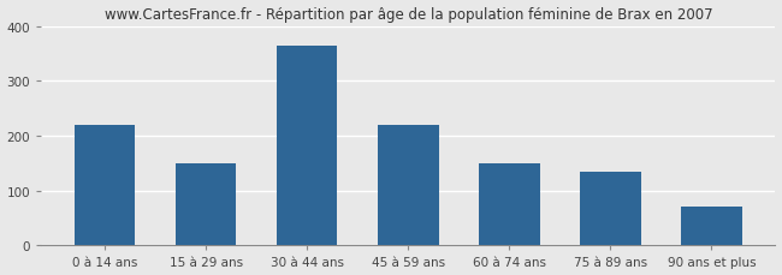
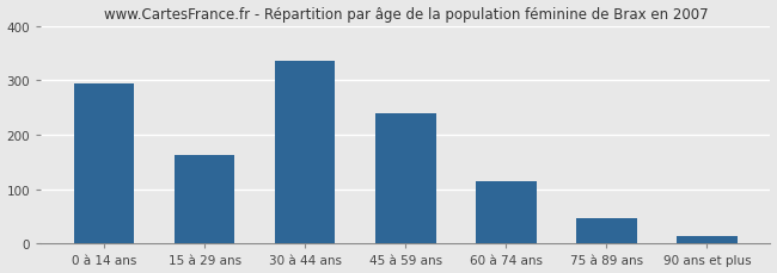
0 à 14 ans: 220 -> 295
15 à 29 ans: 150 -> 163
30 à 44 ans: 365 -> 336
45 à 59 ans: 220 -> 240
60 à 74 ans: 150 -> 114
75 à 89 ans: 135 -> 46
90 ans et plus: 70 -> 13
